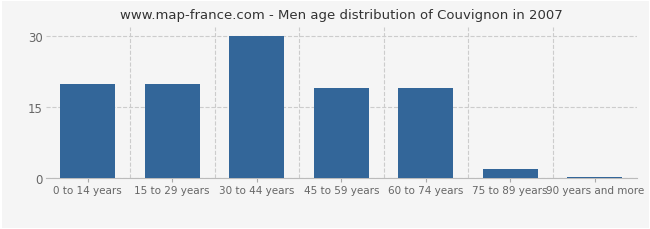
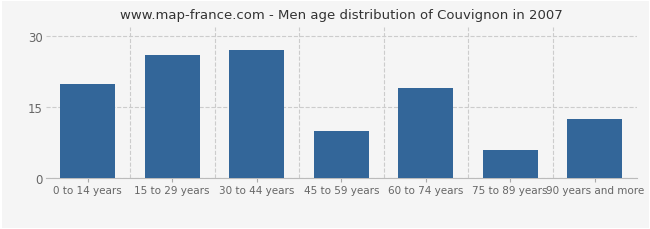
15 to 29 years: 20.0 -> 26.0
30 to 44 years: 30.0 -> 27.0
45 to 59 years: 19.0 -> 10.0
75 to 89 years: 2.0 -> 6.0
90 years and more: 0.2 -> 12.5
